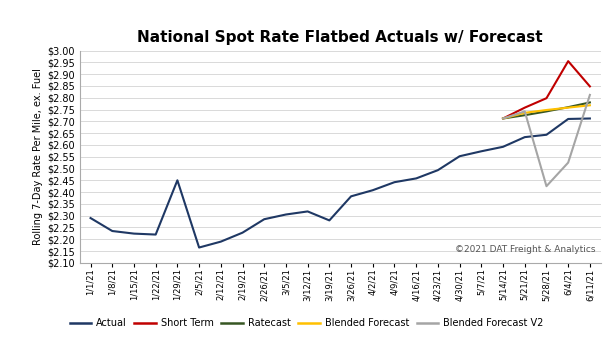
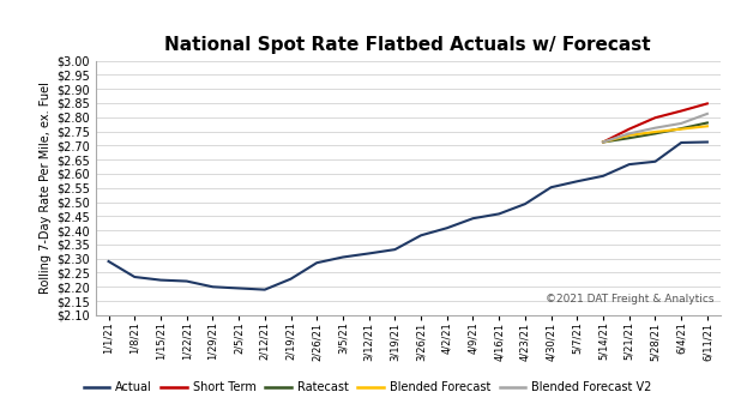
Actual/1/29/21: $2.450 -> $2.200
Actual/2/5/21: $2.165 -> $2.195
Actual/3/19/21: $2.280 -> $2.332
Blended Forecast V2/5/28/21: $2.425 -> $2.762
Short Term/6/4/21: $2.955 -> $2.822
Blended Forecast V2/6/4/21: $2.525 -> $2.778
